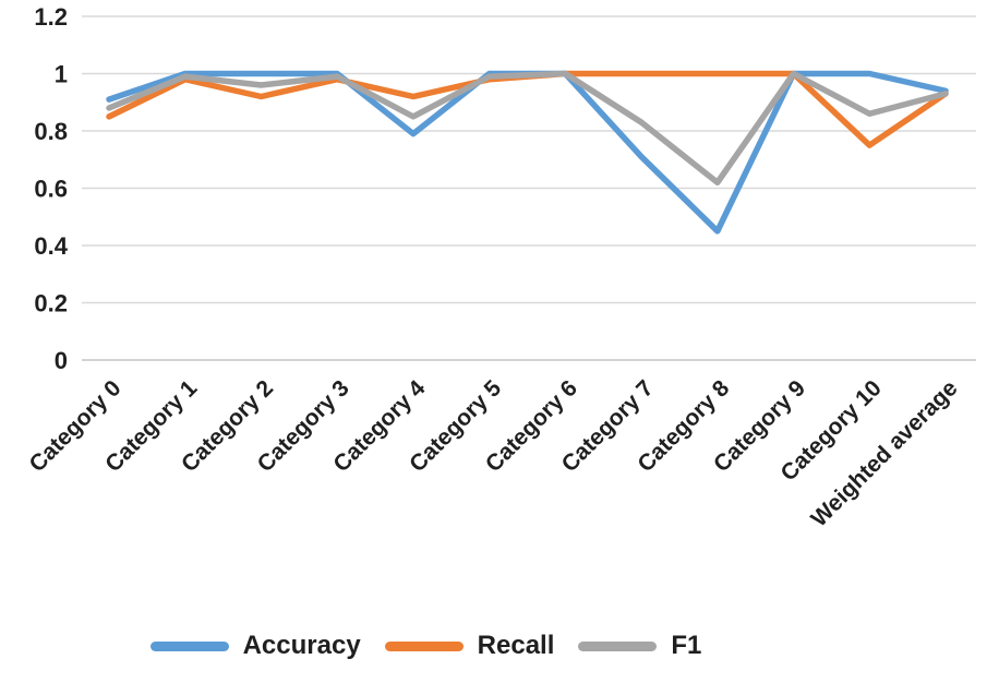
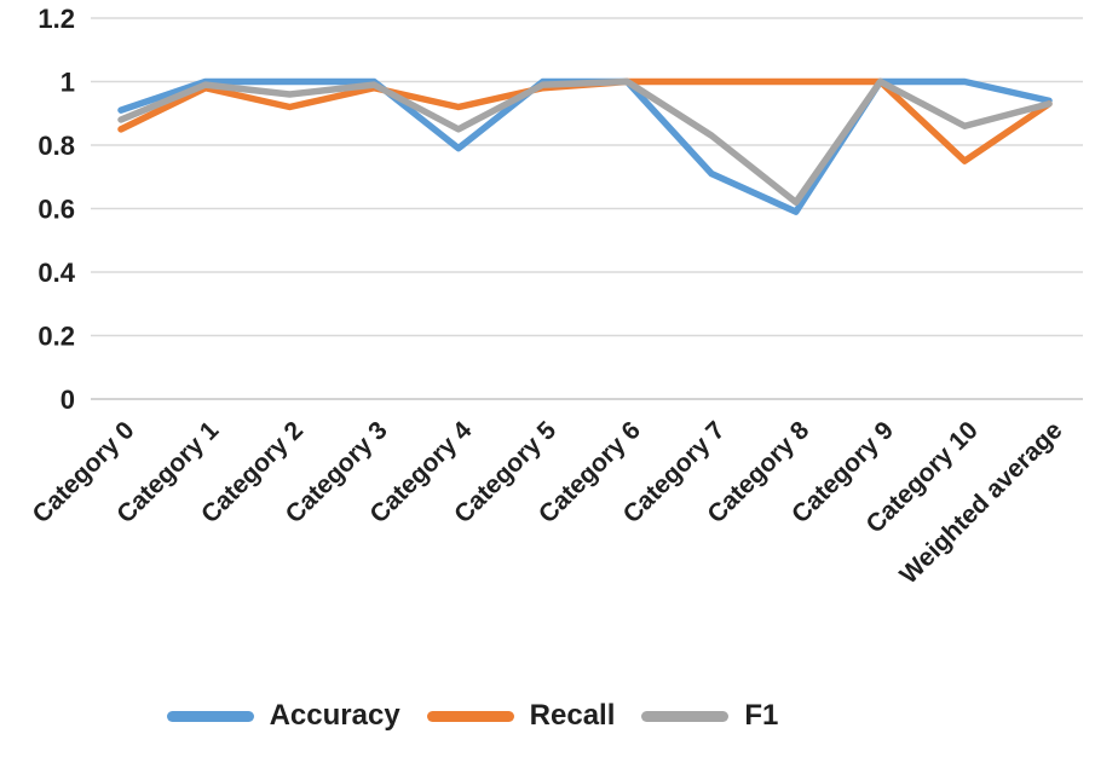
Accuracy/Category 8: 0.45 -> 0.59
